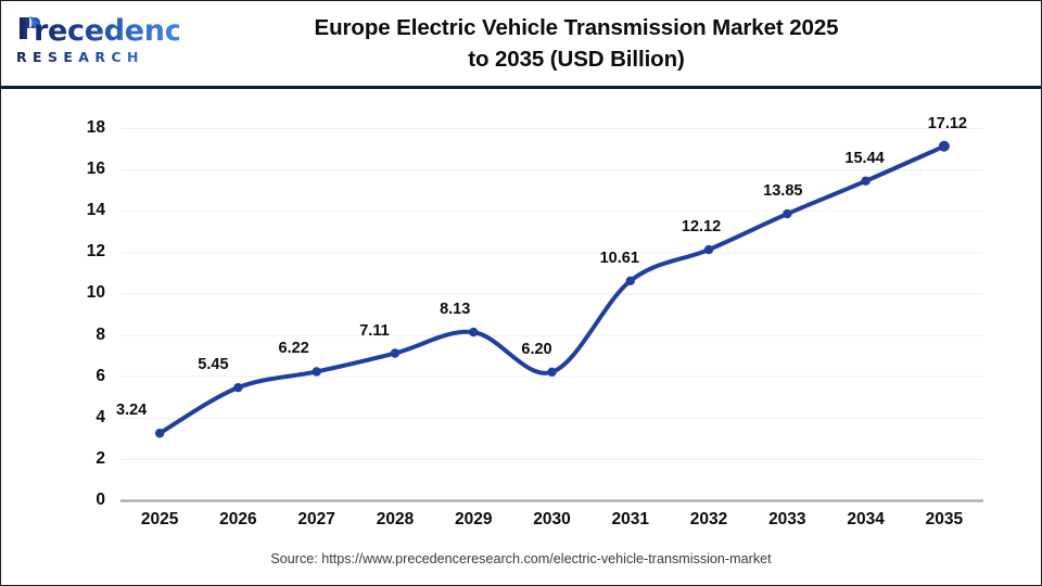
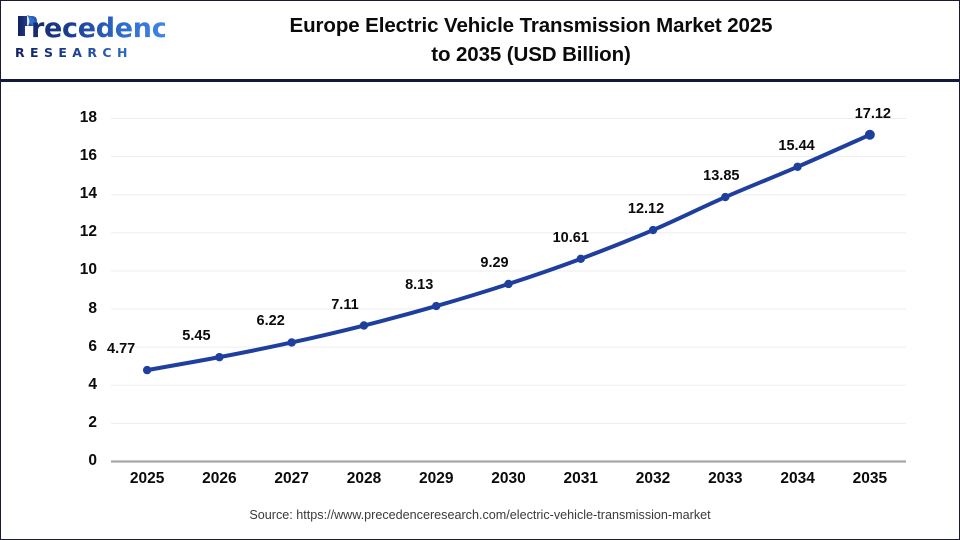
2025: 3.24 -> 4.77
2030: 6.20 -> 9.29
